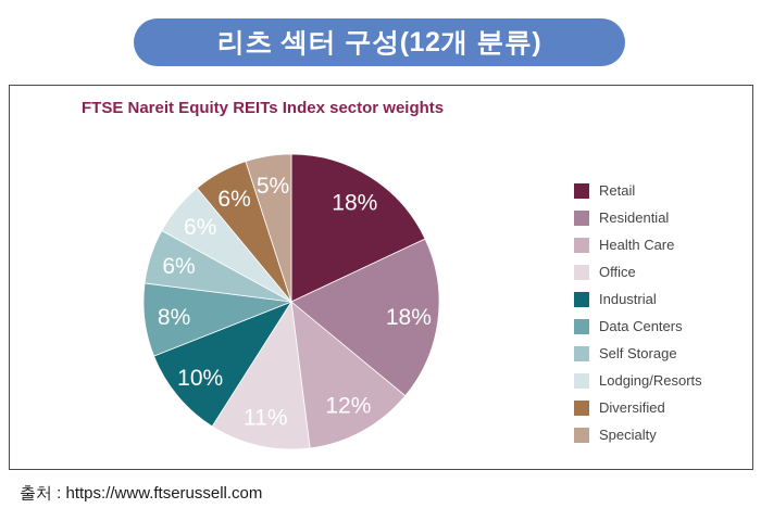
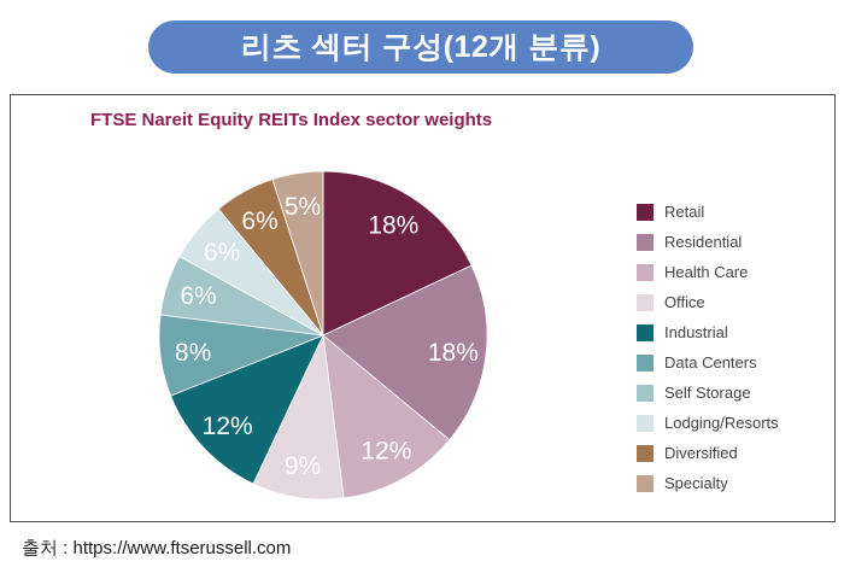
Office: 11% -> 9%
Industrial: 10% -> 12%
